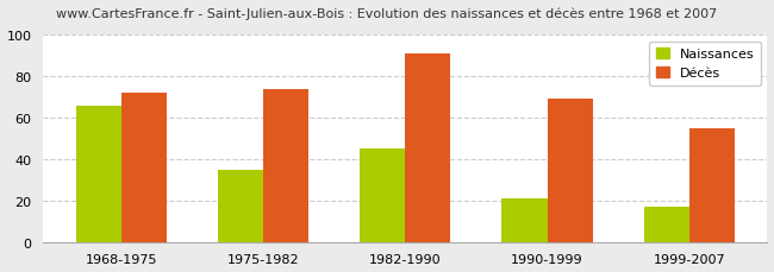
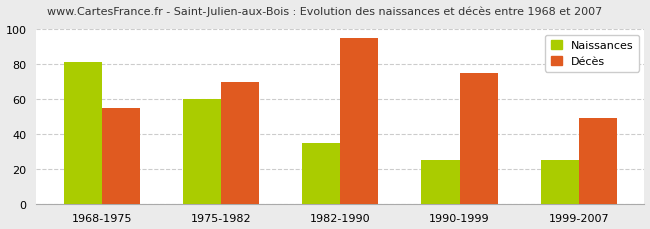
Naissances/1968-1975: 66 -> 81
Décès/1968-1975: 72 -> 55
Naissances/1975-1982: 35 -> 60
Décès/1975-1982: 74 -> 70
Naissances/1982-1990: 45 -> 35
Décès/1982-1990: 91 -> 95
Naissances/1990-1999: 21 -> 25
Décès/1990-1999: 69 -> 75
Naissances/1999-2007: 17 -> 25
Décès/1999-2007: 55 -> 49
